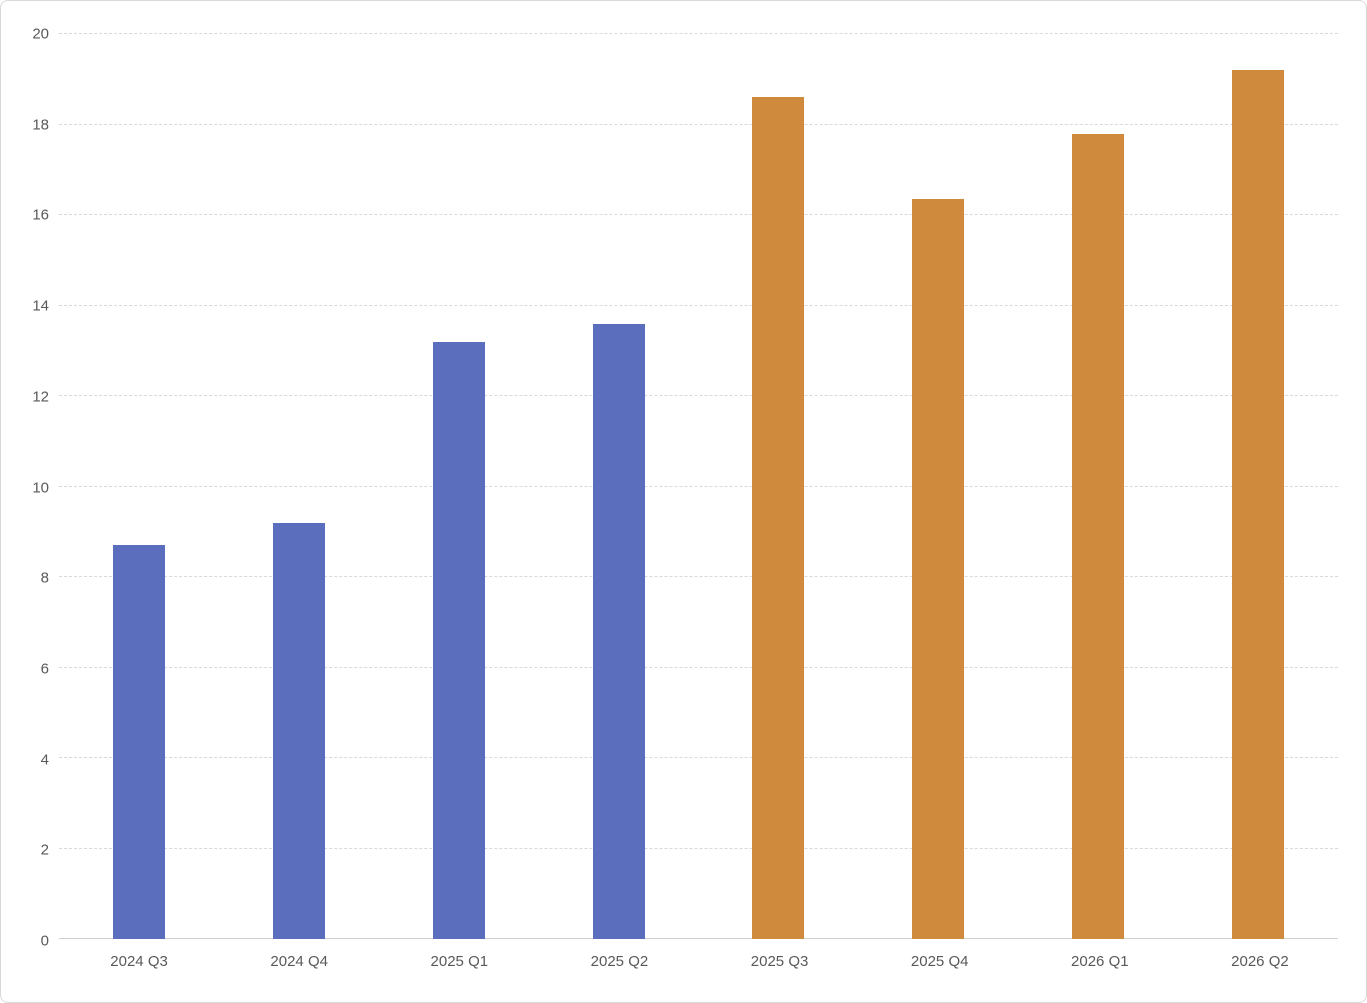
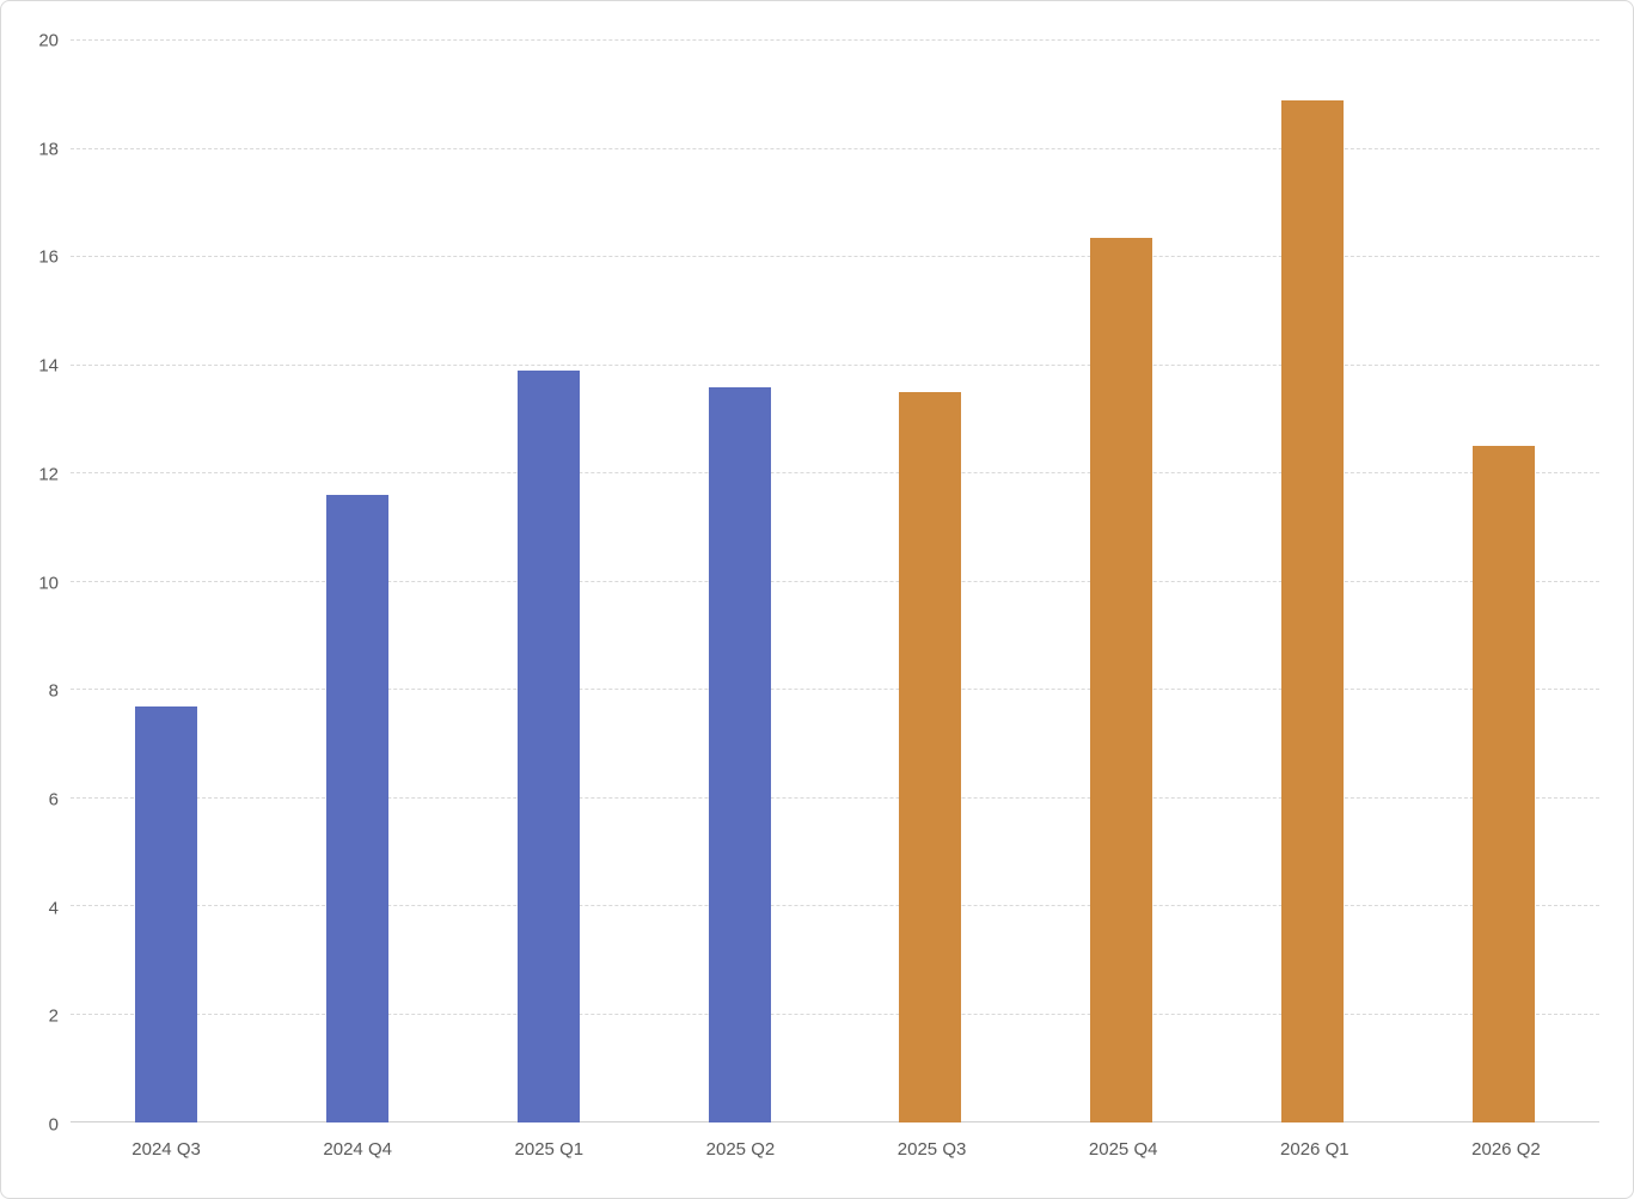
2024 Q3: 8.7 -> 7.7
2024 Q4: 9.2 -> 11.6
2025 Q1: 13.2 -> 13.9
2025 Q3: 18.6 -> 13.5
2026 Q1: 17.8 -> 18.9
2026 Q2: 19.2 -> 12.5
